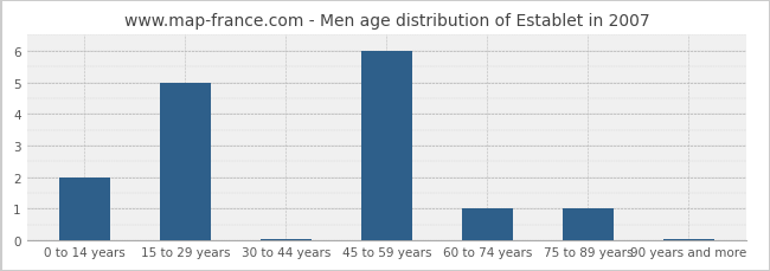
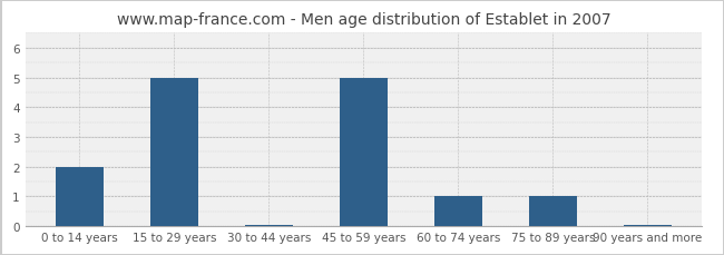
45 to 59 years: 6.00 -> 5.00
